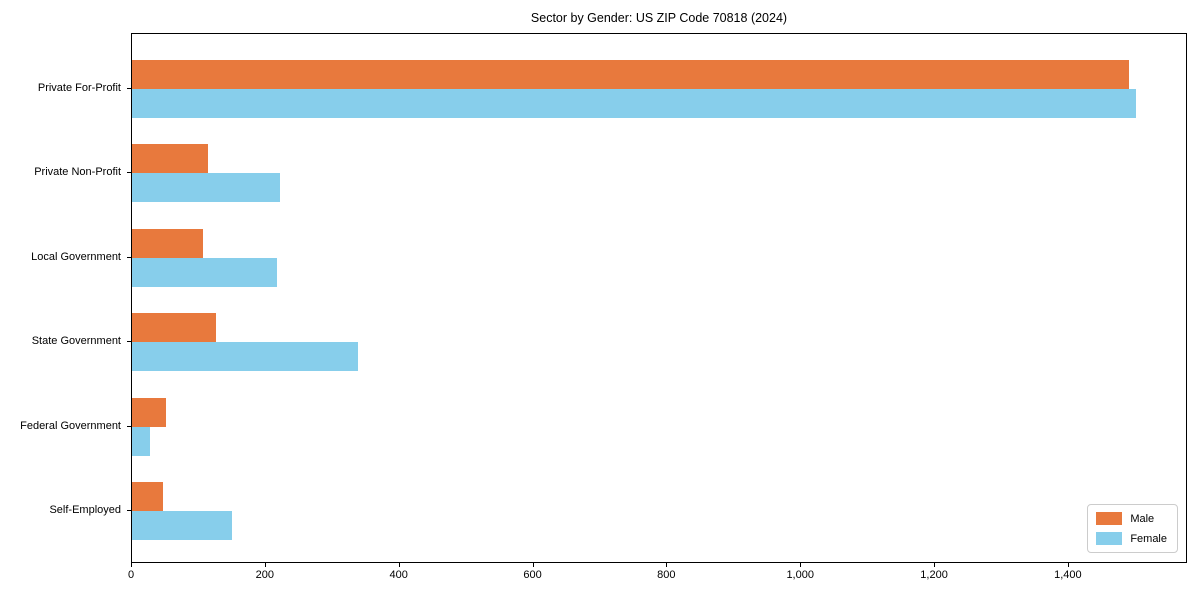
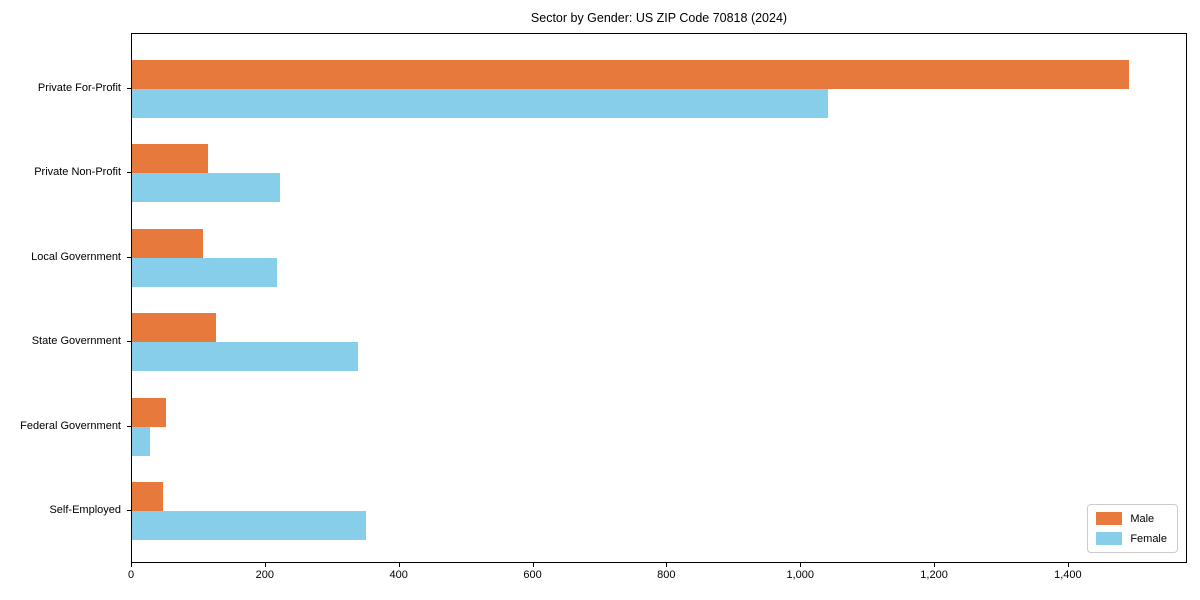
Female/Private For-Profit: 1500 -> 1040
Female/Self-Employed: 150 -> 350
